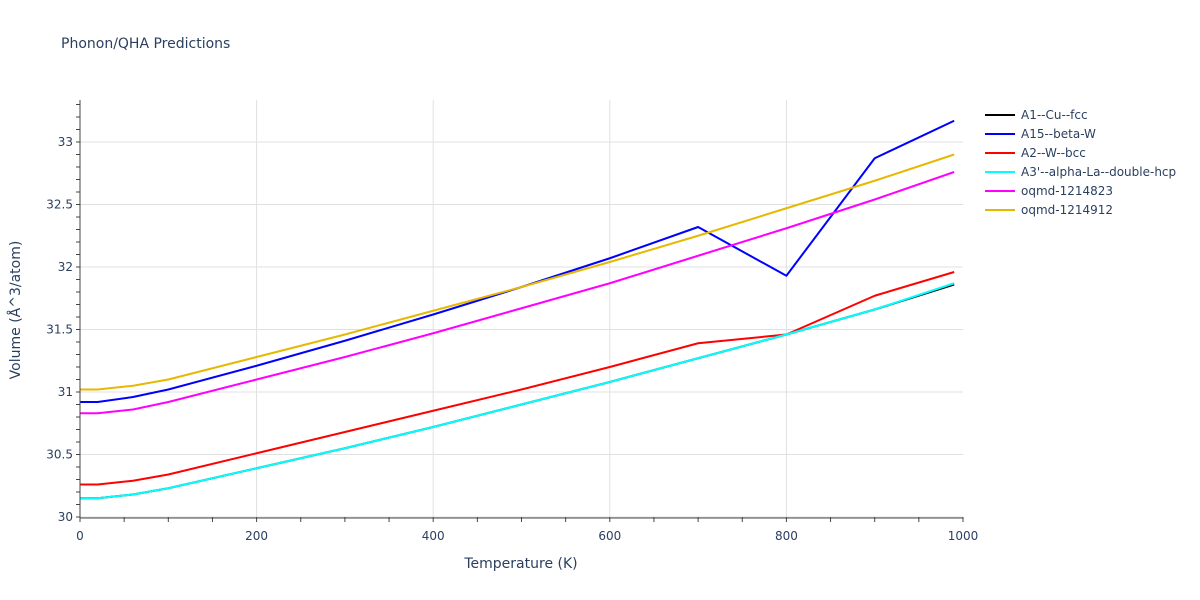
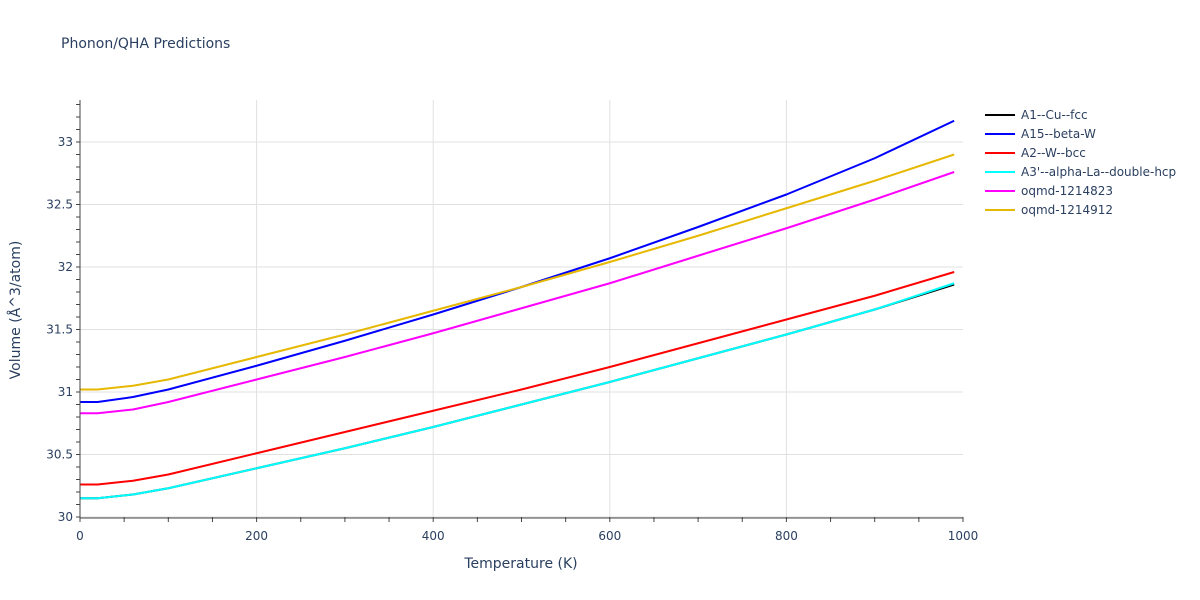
A15--beta-W/800: 31.93 -> 32.58
A2--W--bcc/800: 31.46 -> 31.58
